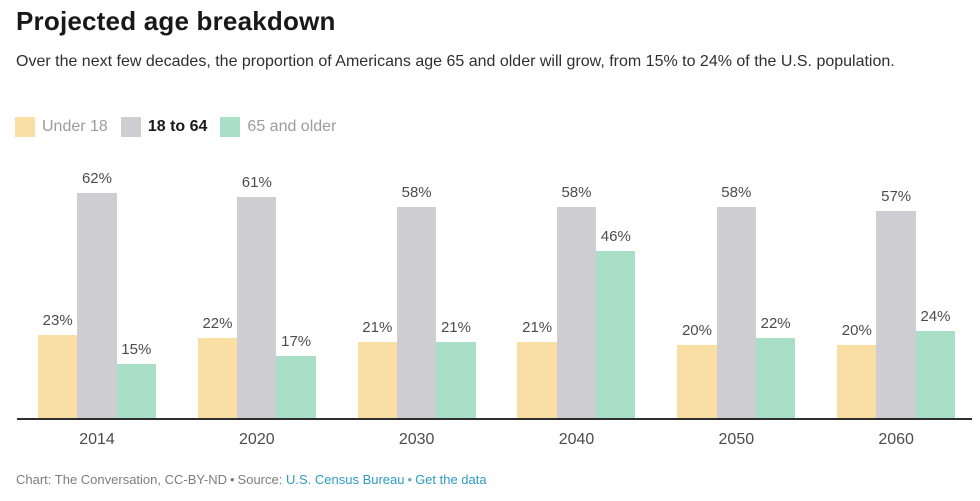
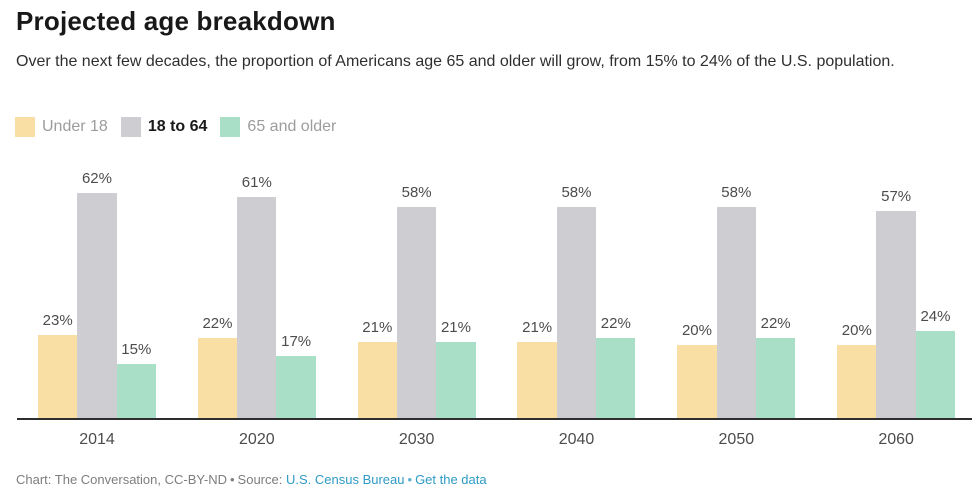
65 and older/2040: 46% -> 22%
